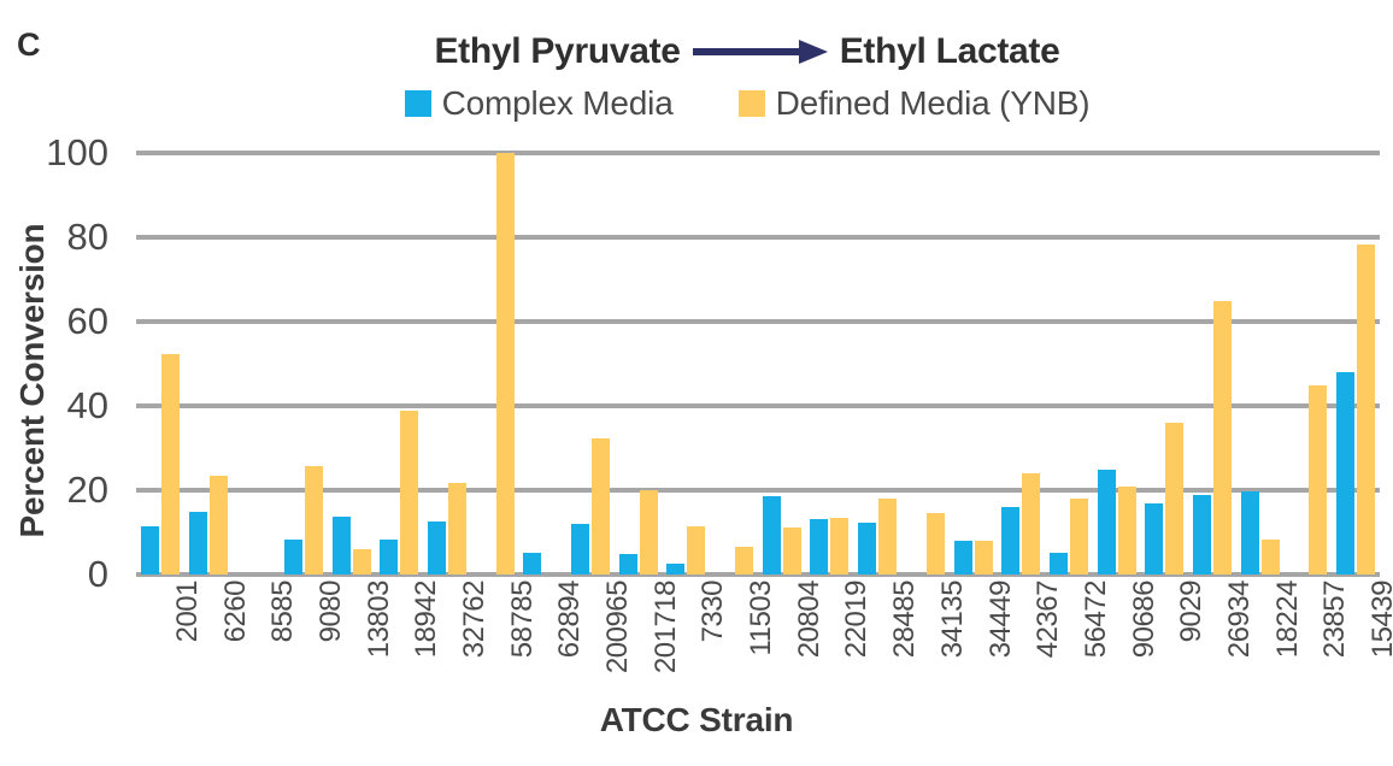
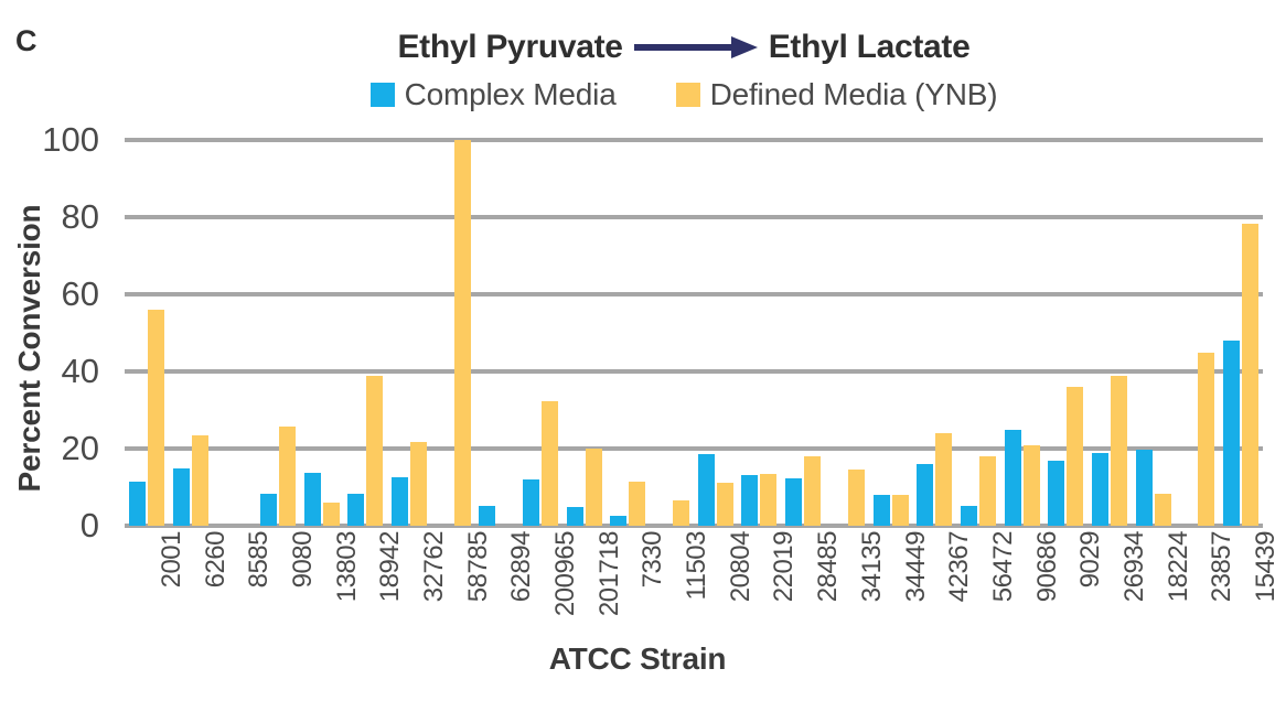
Defined Media (YNB)/2001: 52 -> 56
Defined Media (YNB)/26934: 65 -> 39
